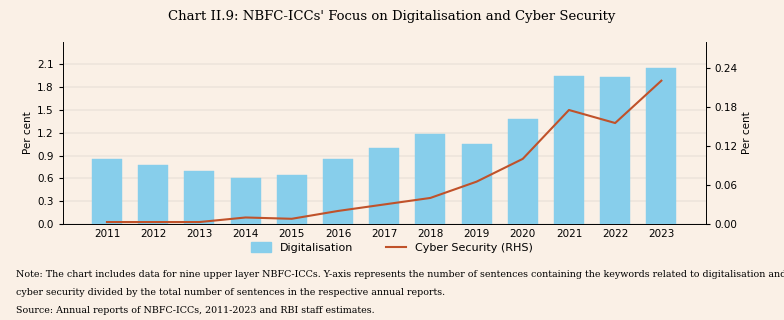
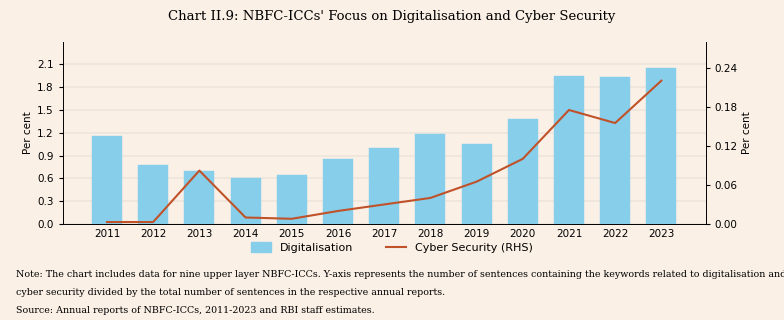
Digitalisation/2011: 0.86 -> 1.16
Cyber Security (RHS)/2013: 0.003 -> 0.082
